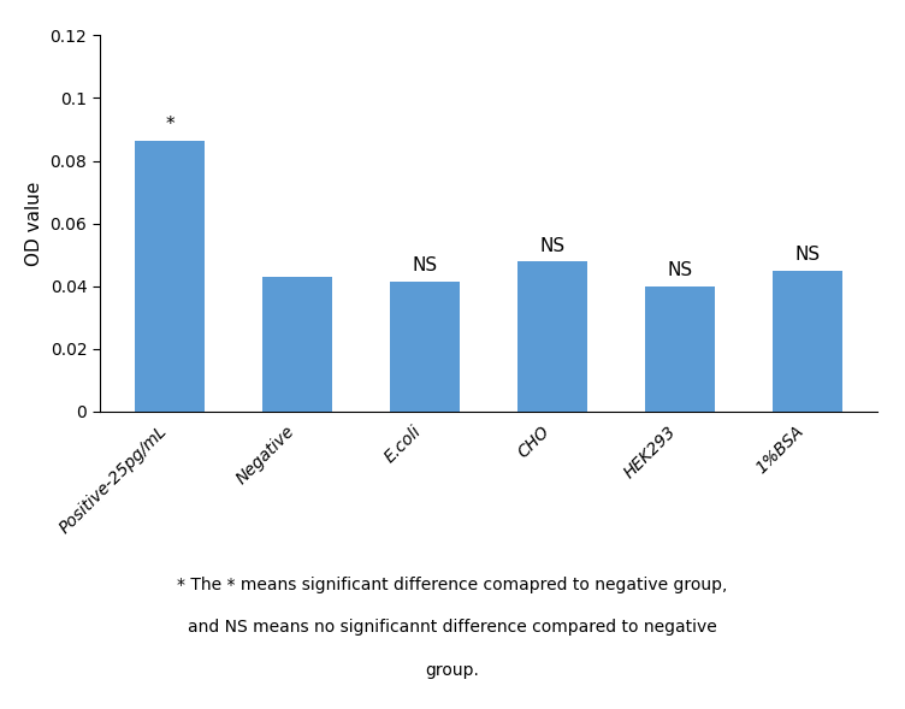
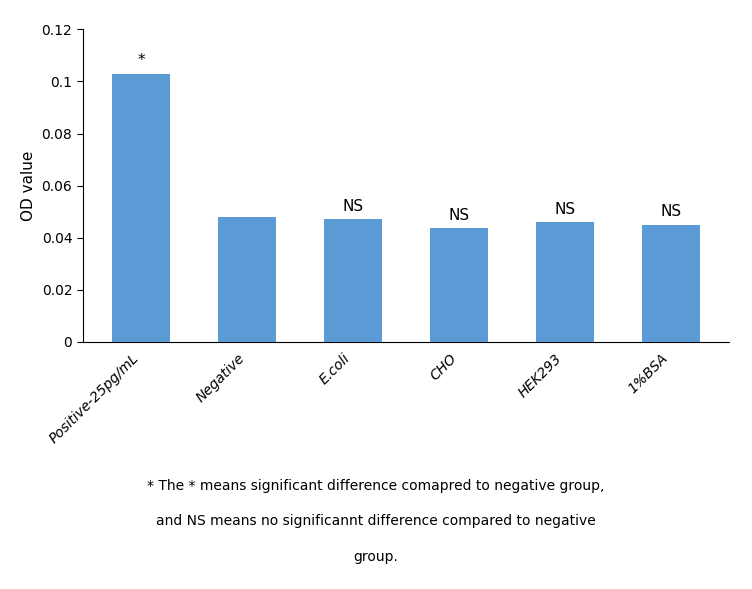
Positive-25pg/mL: 0.0865 -> 0.1030
Negative: 0.0430 -> 0.0480
E.coli: 0.0415 -> 0.0470
CHO: 0.0480 -> 0.0435
HEK293: 0.0400 -> 0.0460
